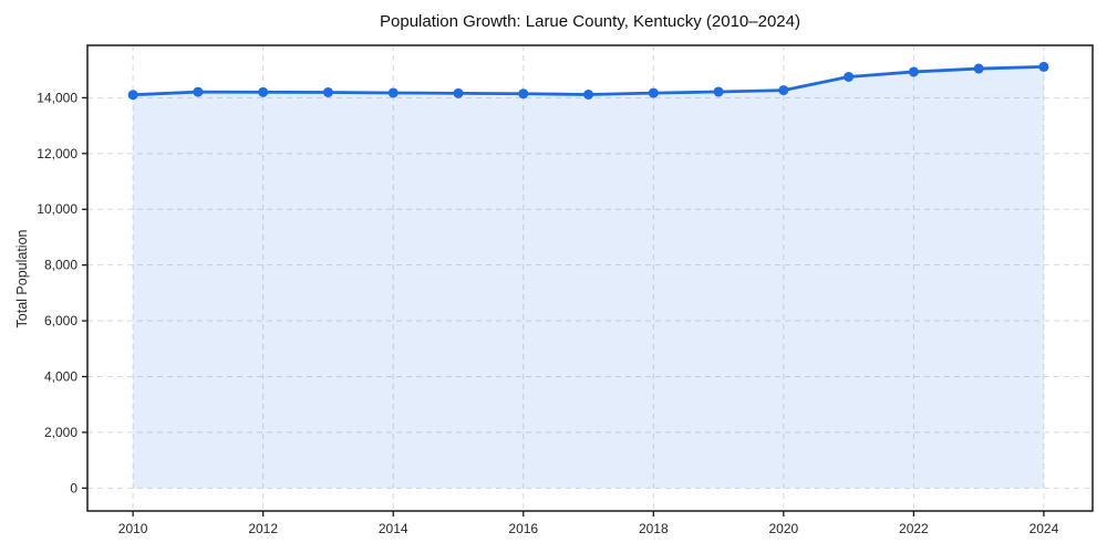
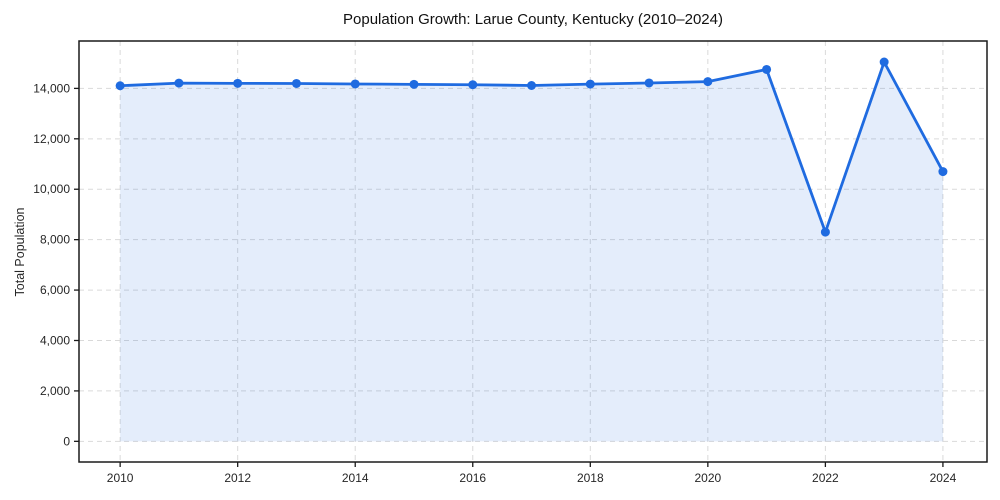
2022: 14900 -> 8300
2024: 15100 -> 10700
